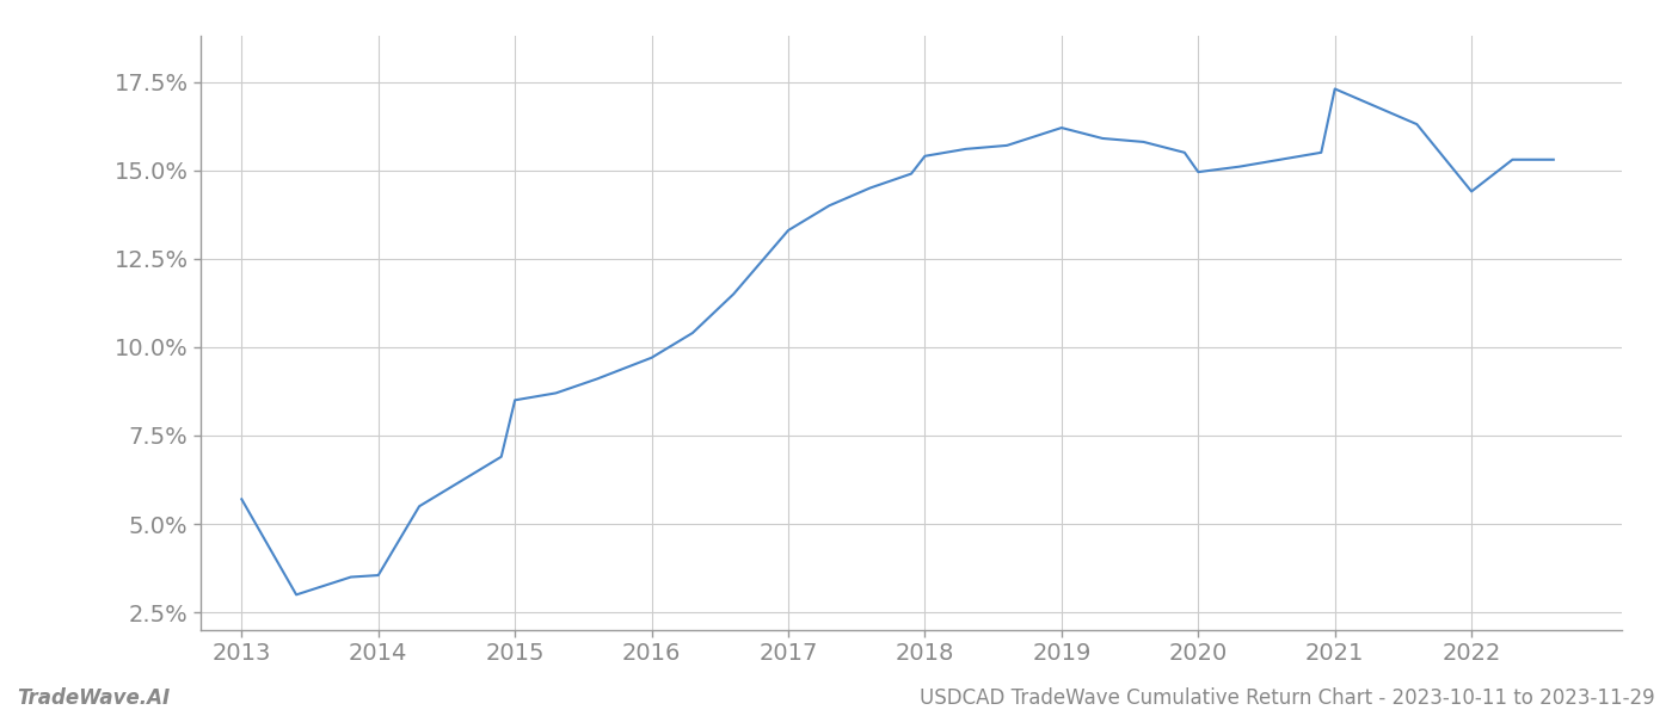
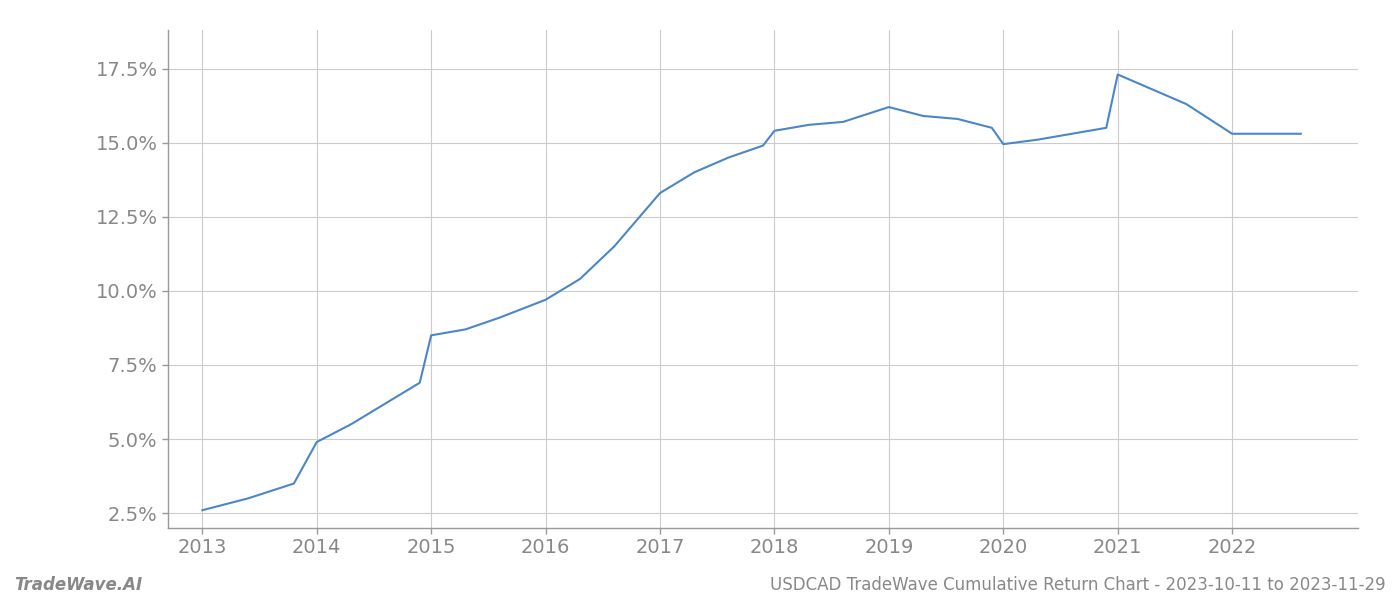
2013: 5.70% -> 2.60%
2014: 3.55% -> 4.90%
2022: 14.40% -> 15.30%
